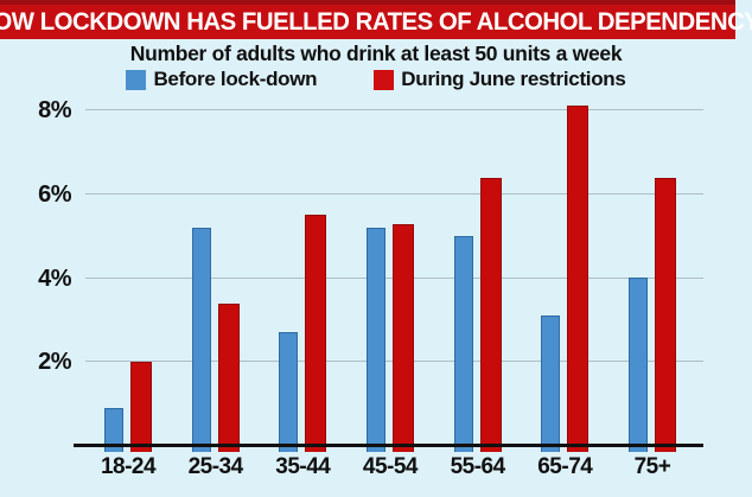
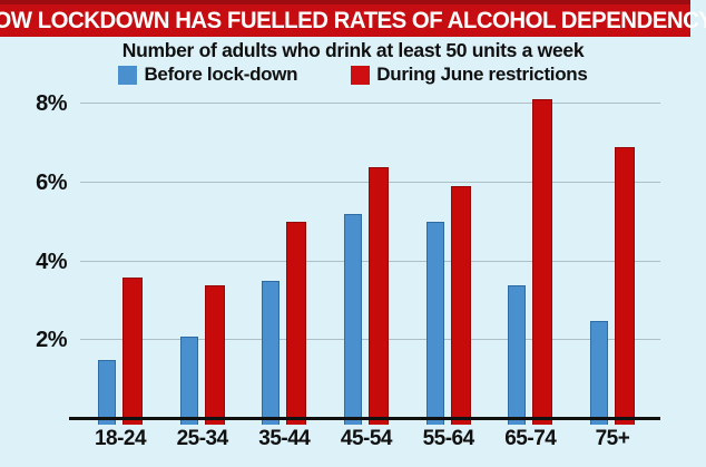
Before lock-down/18-24: 0.9% -> 1.5%
During June restrictions/18-24: 2.0% -> 3.6%
Before lock-down/25-34: 5.2% -> 2.1%
Before lock-down/35-44: 2.7% -> 3.5%
During June restrictions/35-44: 5.5% -> 5.0%
During June restrictions/45-54: 5.3% -> 6.4%
During June restrictions/55-64: 6.4% -> 5.9%
Before lock-down/65-74: 3.1% -> 3.4%
Before lock-down/75+: 4.0% -> 2.5%
During June restrictions/75+: 6.4% -> 6.9%
